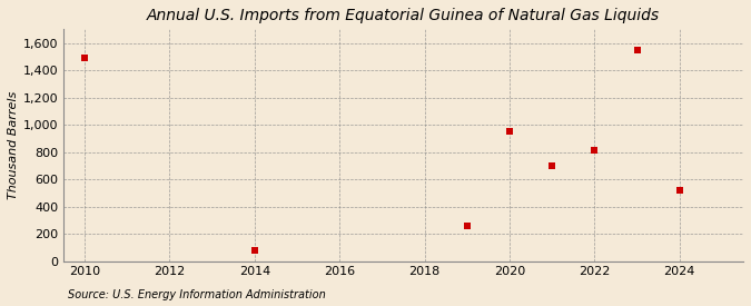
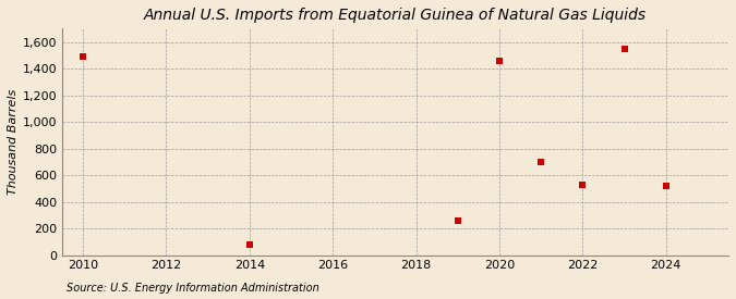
2020: 950 -> 1,460
2022: 810 -> 530
